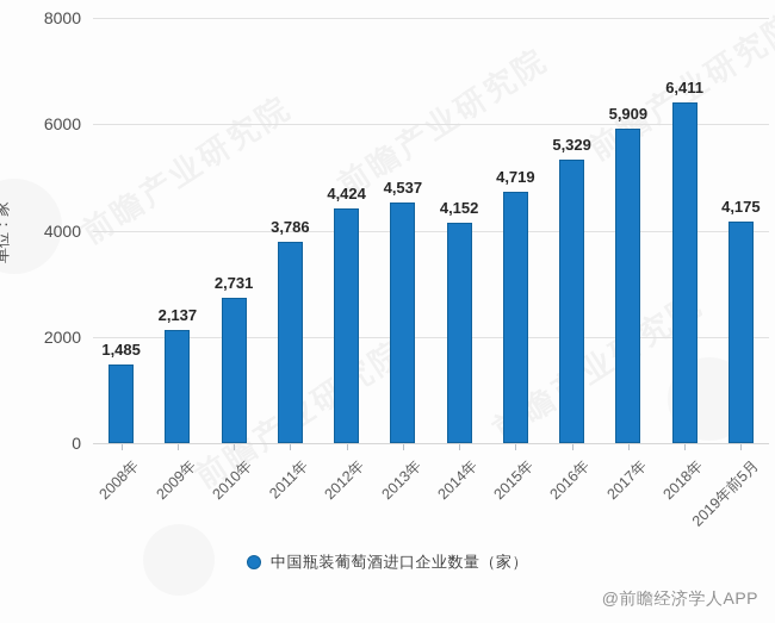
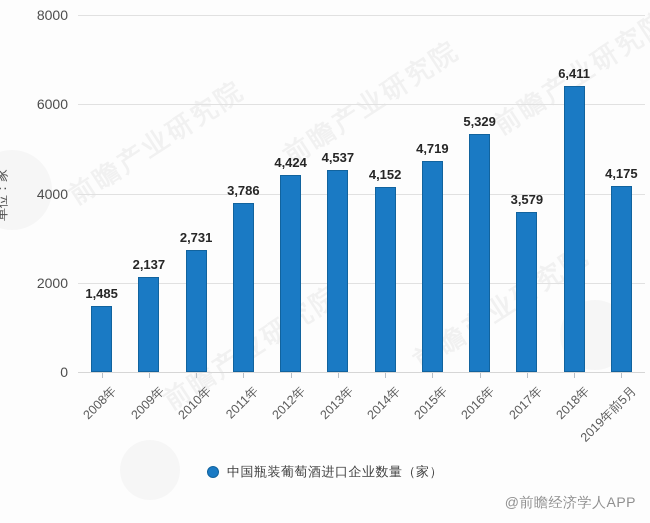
2017年: 5,909 -> 3,579
